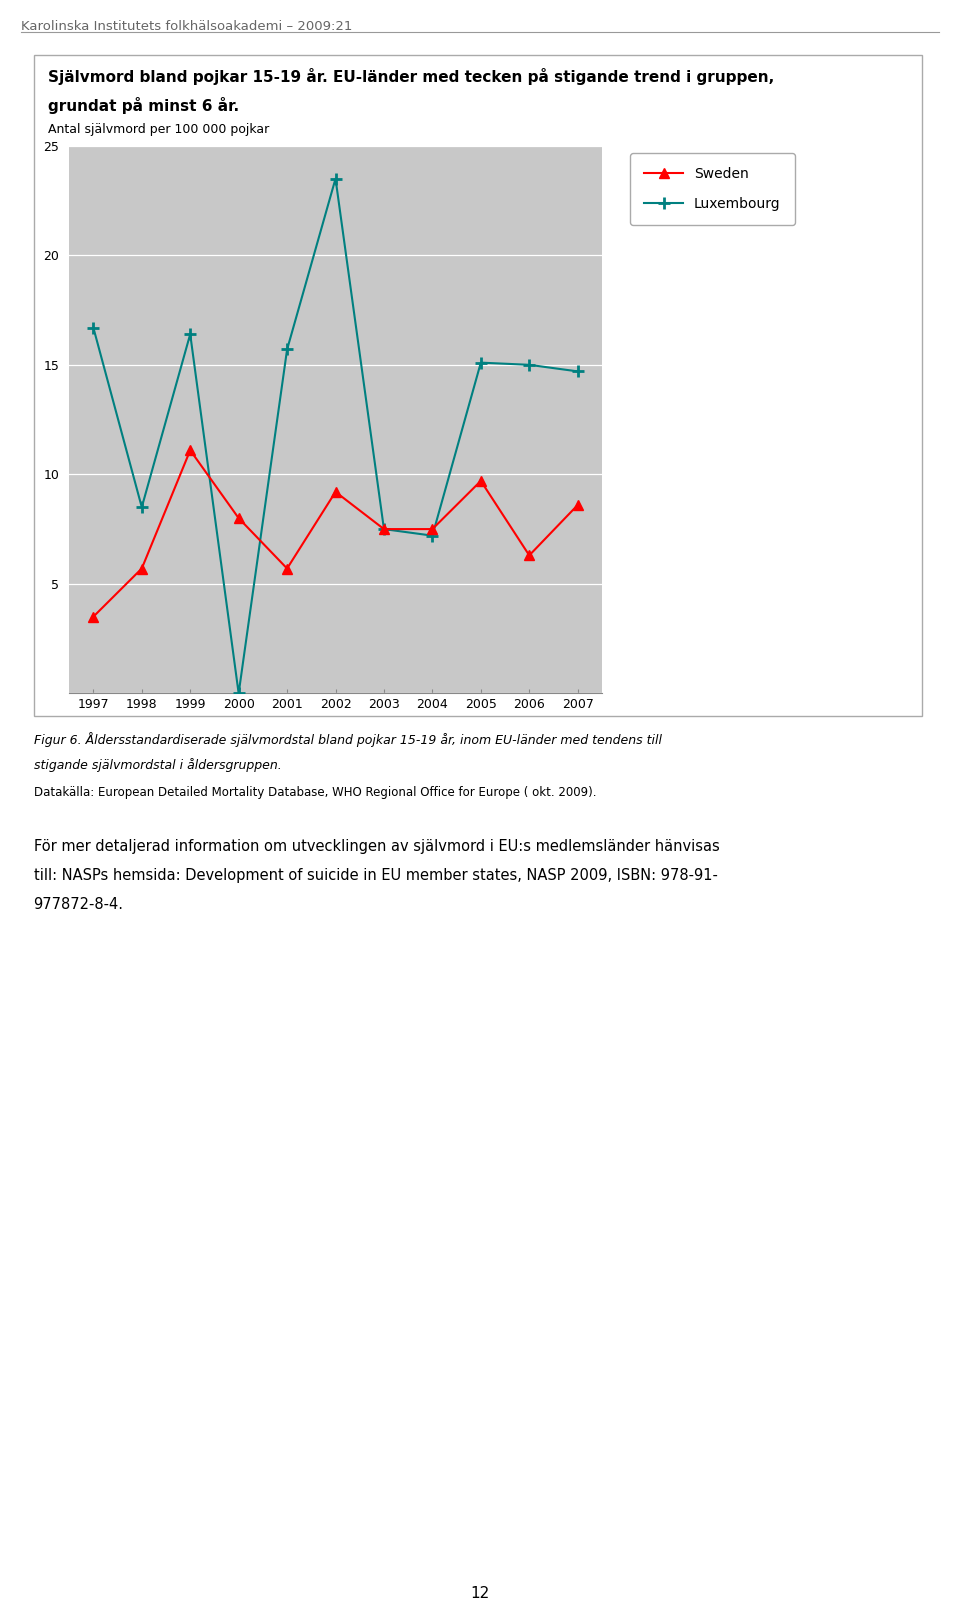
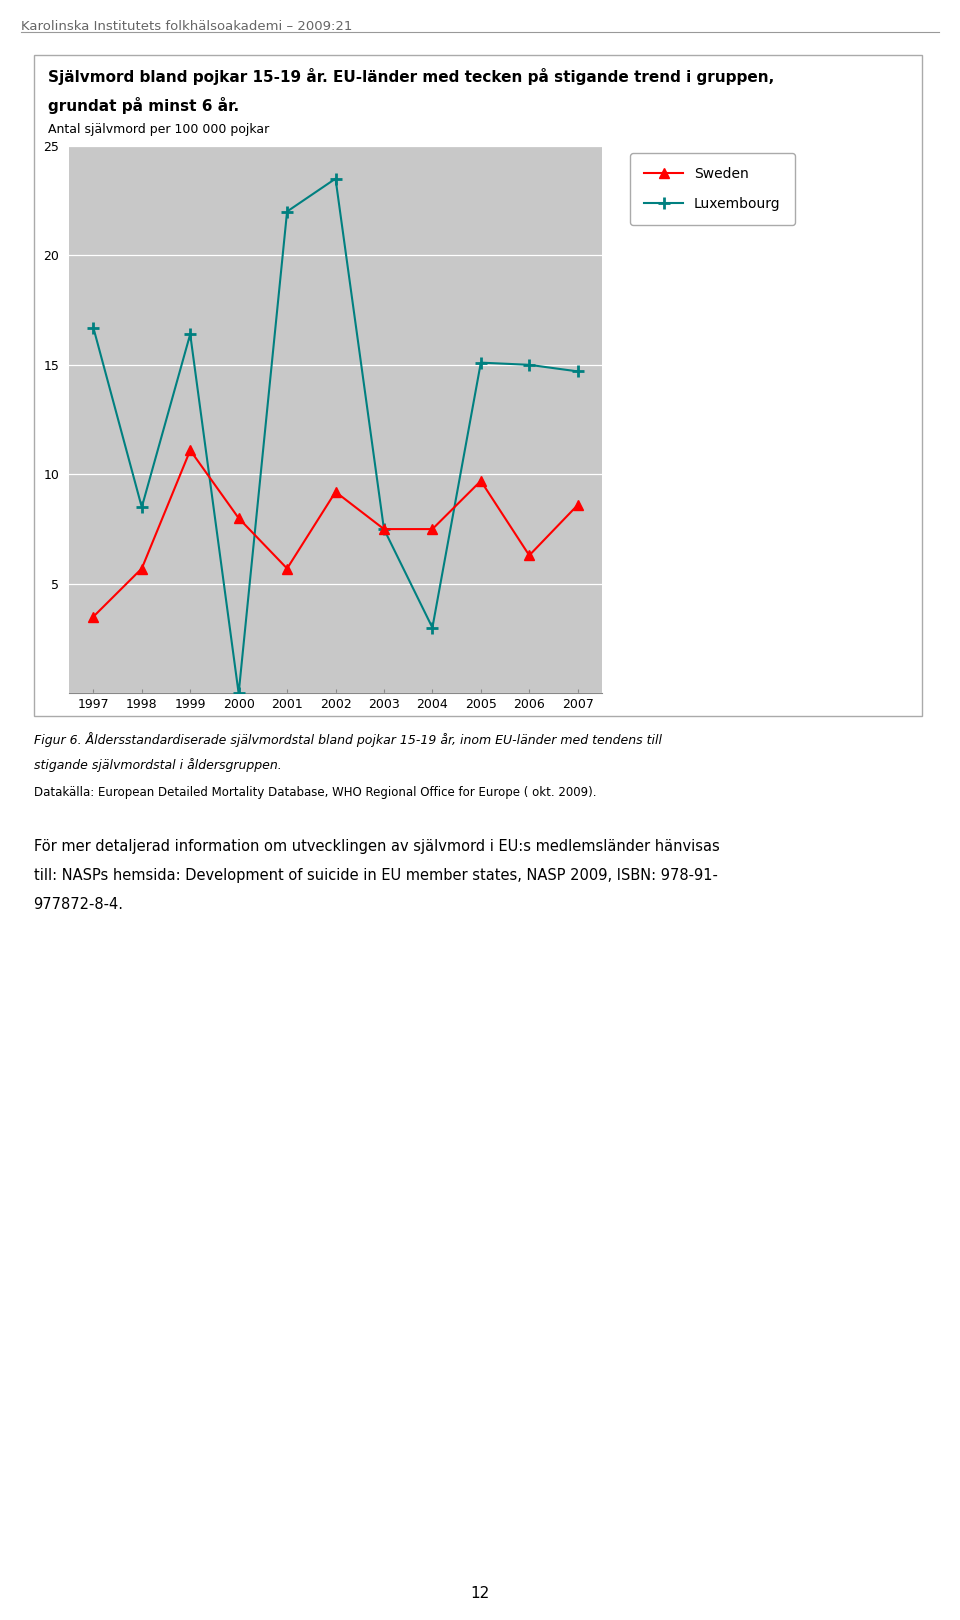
Luxembourg/2001: 15.7 -> 22.0
Luxembourg/2004: 7.2 -> 3.0
